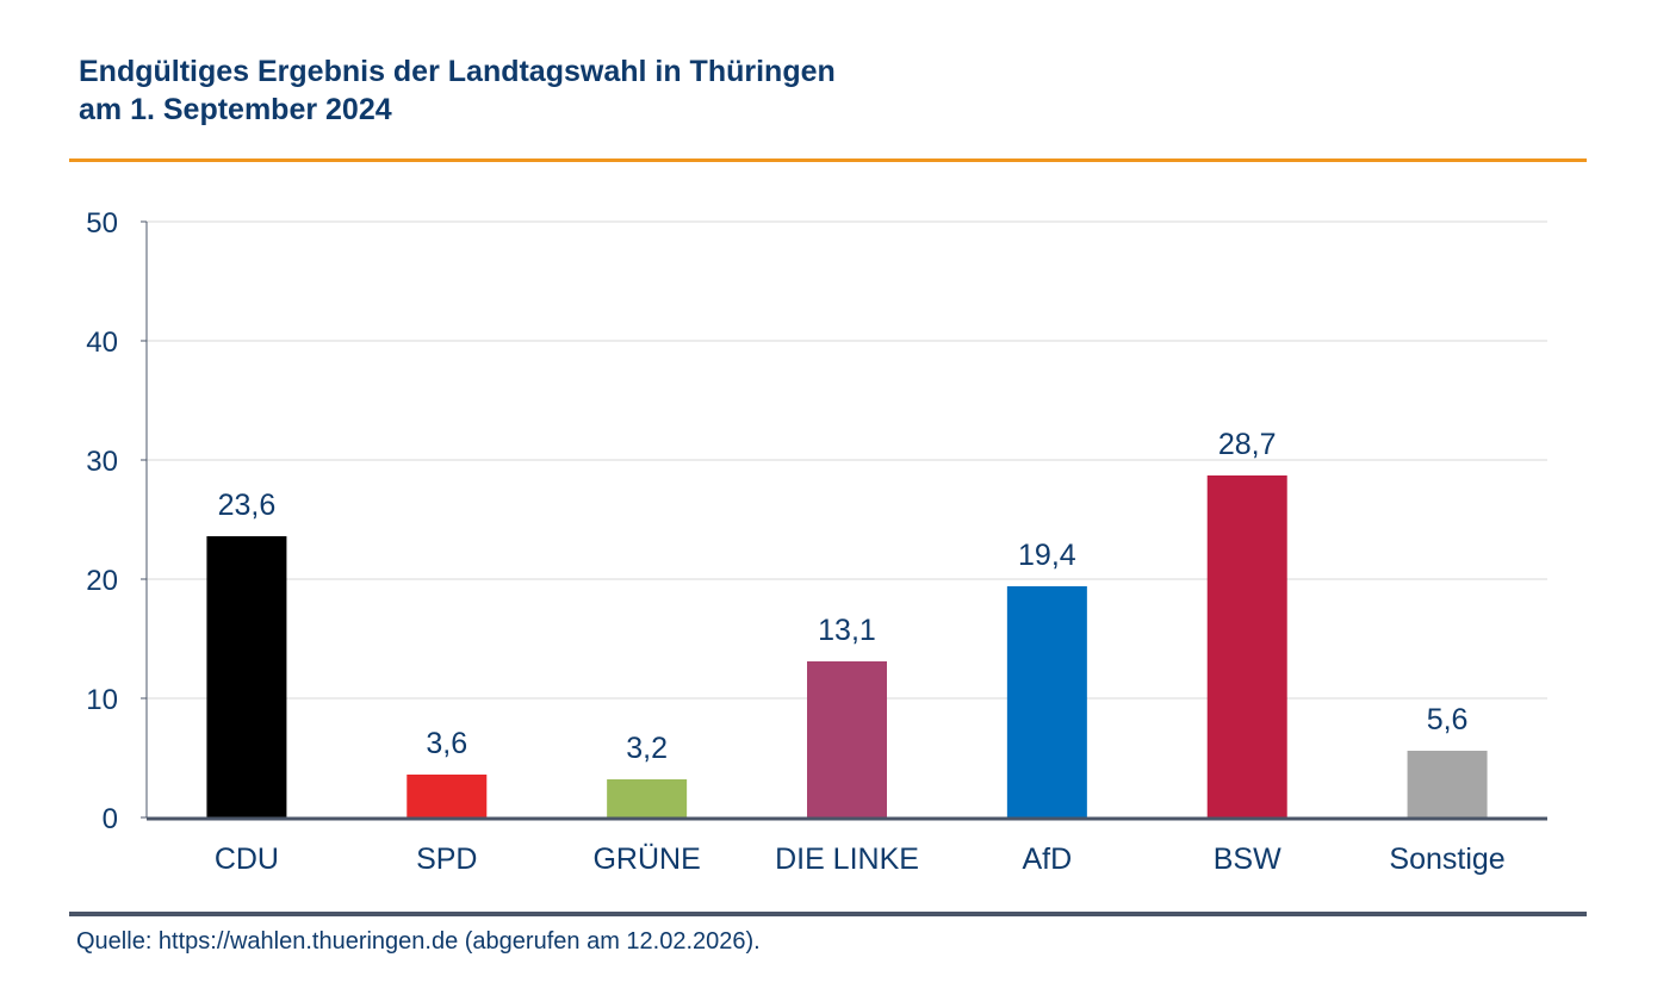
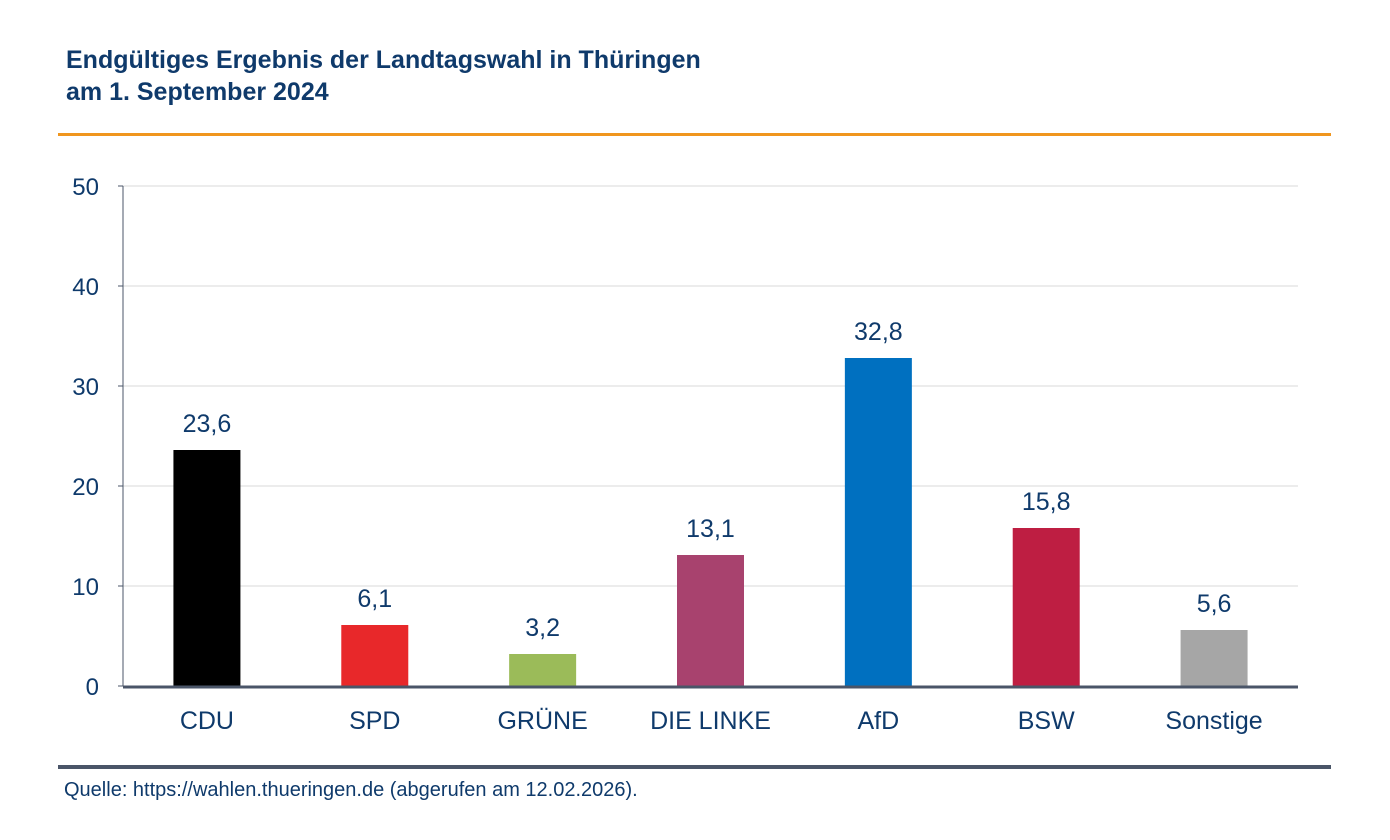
SPD: 3,6 -> 6,1
AfD: 19,4 -> 32,8
BSW: 28,7 -> 15,8
